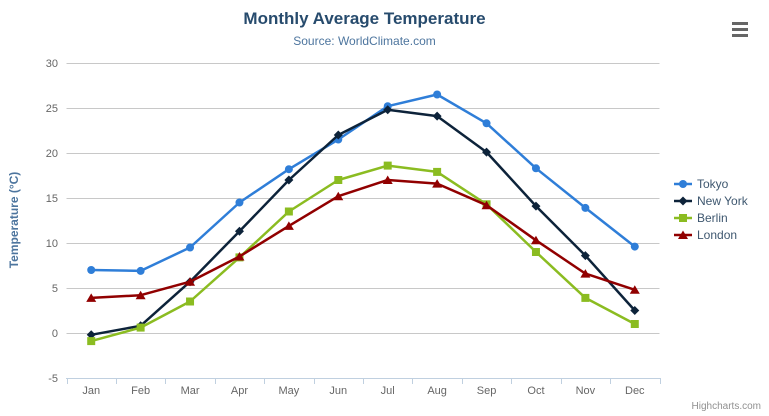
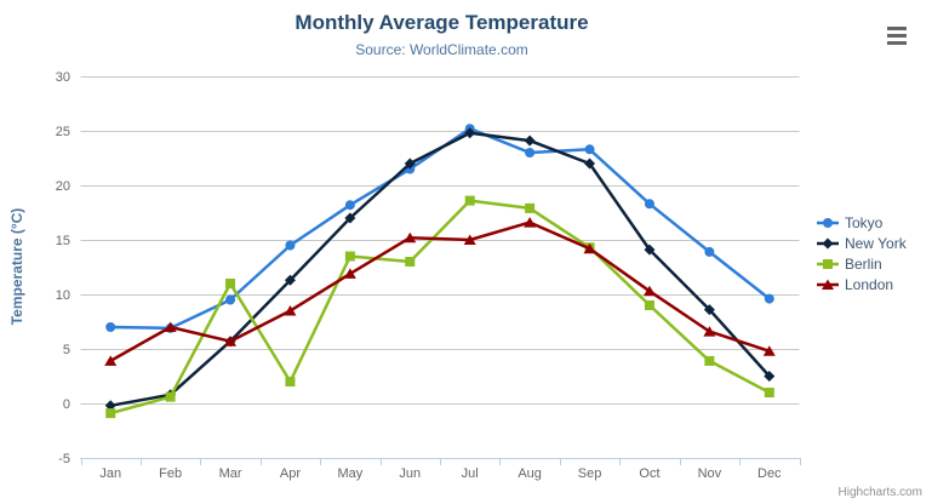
London/Feb: 4 -> 7
Berlin/Mar: 4 -> 11
Berlin/Apr: 8 -> 2
Berlin/Jun: 17 -> 13
London/Jul: 17 -> 15
Tokyo/Aug: 26 -> 23
New York/Sep: 20 -> 22
